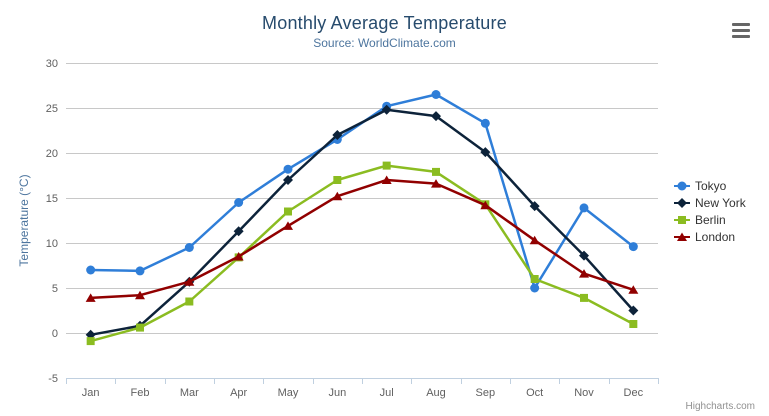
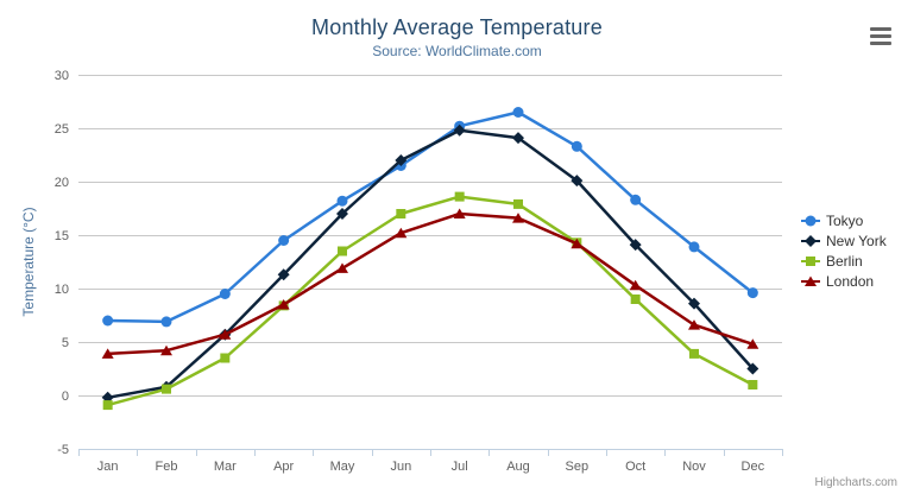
Tokyo/Oct: 5 -> 18
Berlin/Oct: 6 -> 9
